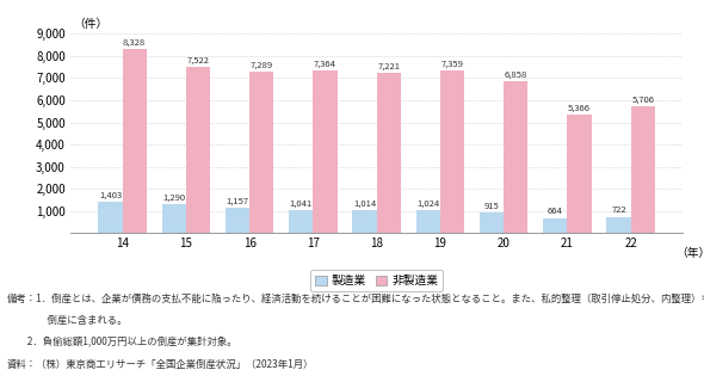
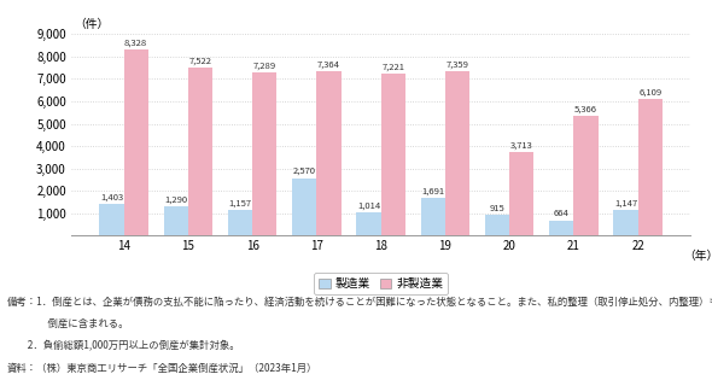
製造業/17: 1,041 -> 2,570
製造業/19: 1,024 -> 1,691
非製造業/20: 6,858 -> 3,713
製造業/22: 722 -> 1,147
非製造業/22: 5,706 -> 6,109
